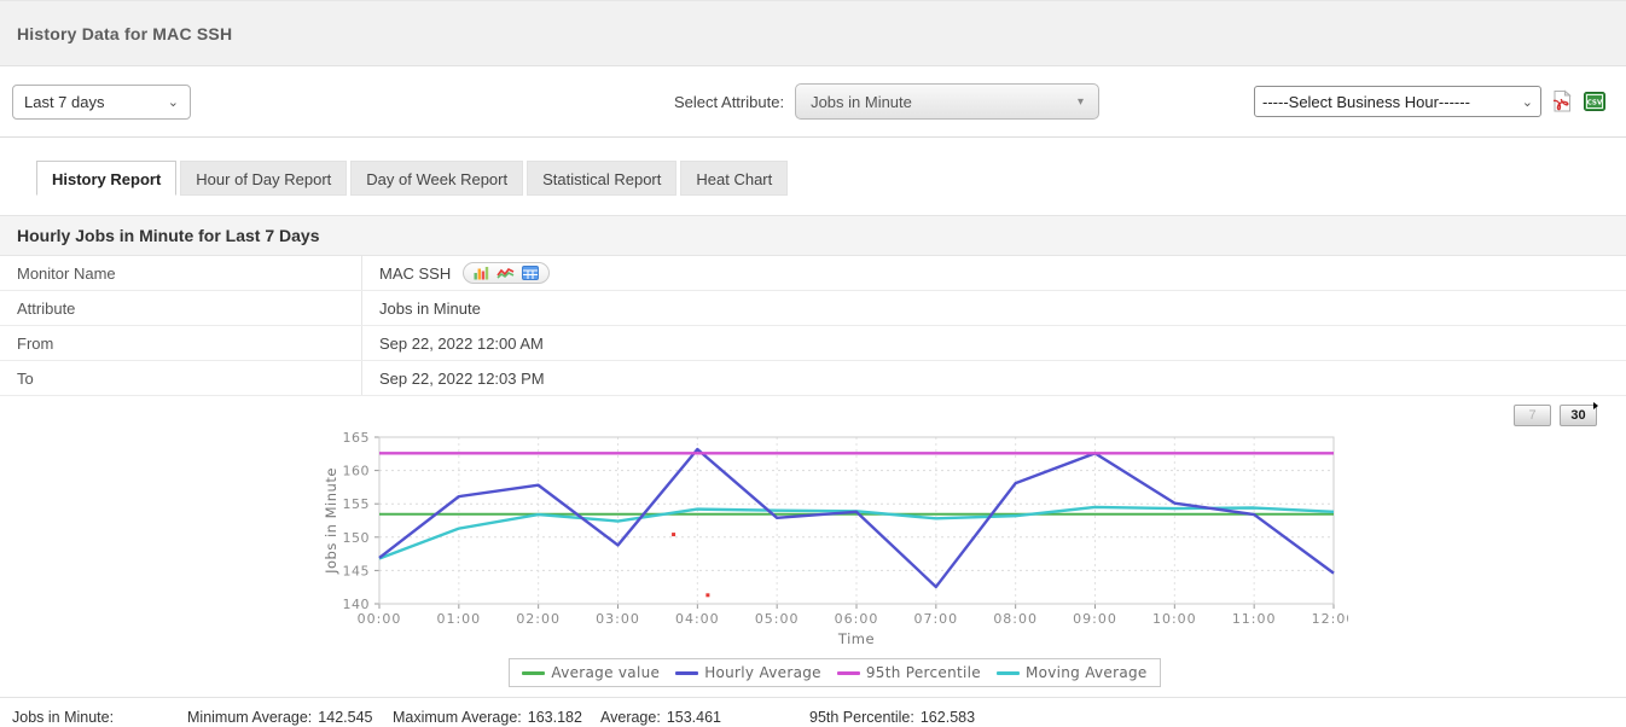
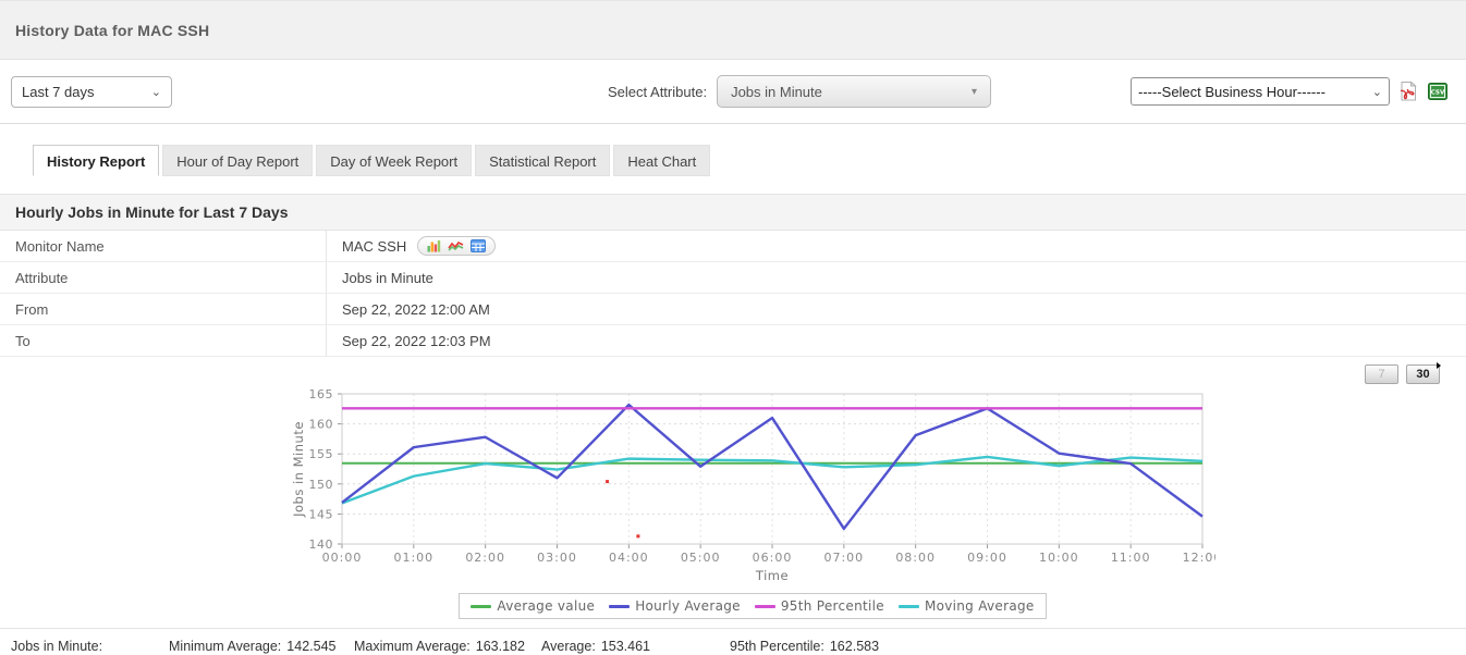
Hourly Average/03:00: 149 -> 151
Hourly Average/06:00: 154 -> 161
Moving Average/10:00: 154 -> 153
